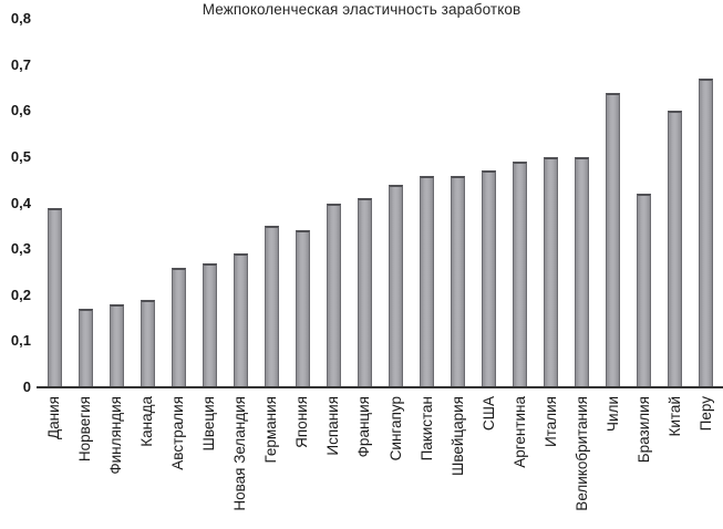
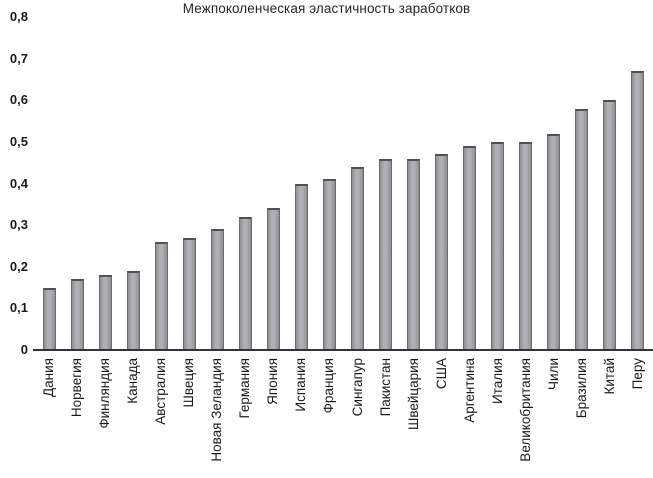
Дания: 0,39 -> 0,15
Германия: 0,35 -> 0,32
Чили: 0,64 -> 0,52
Бразилия: 0,42 -> 0,58
